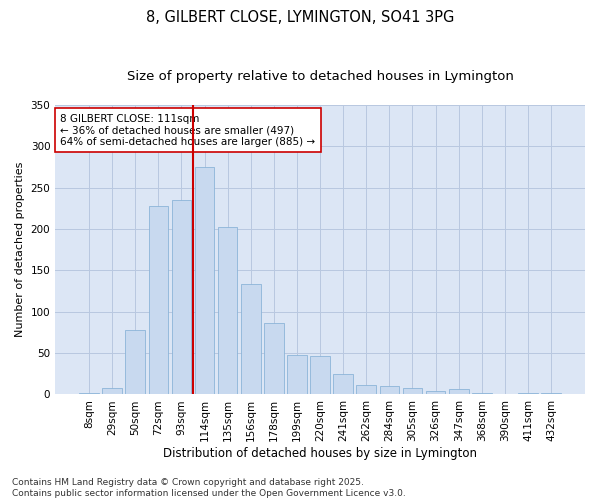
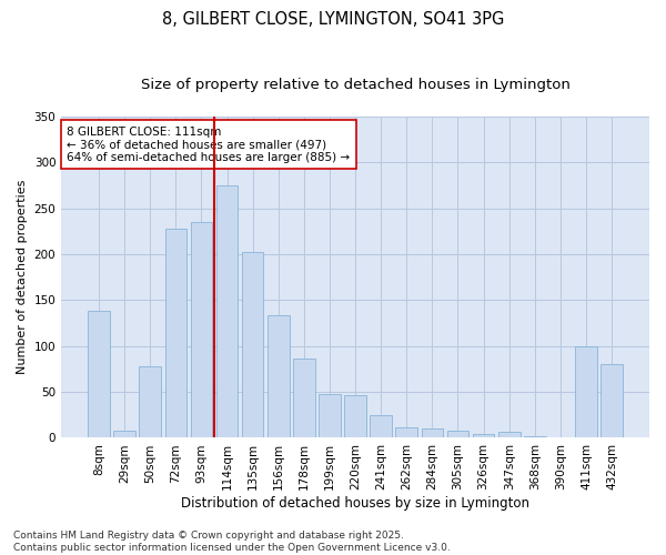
8sqm: 2 -> 138
411sqm: 2 -> 100
432sqm: 2 -> 80
